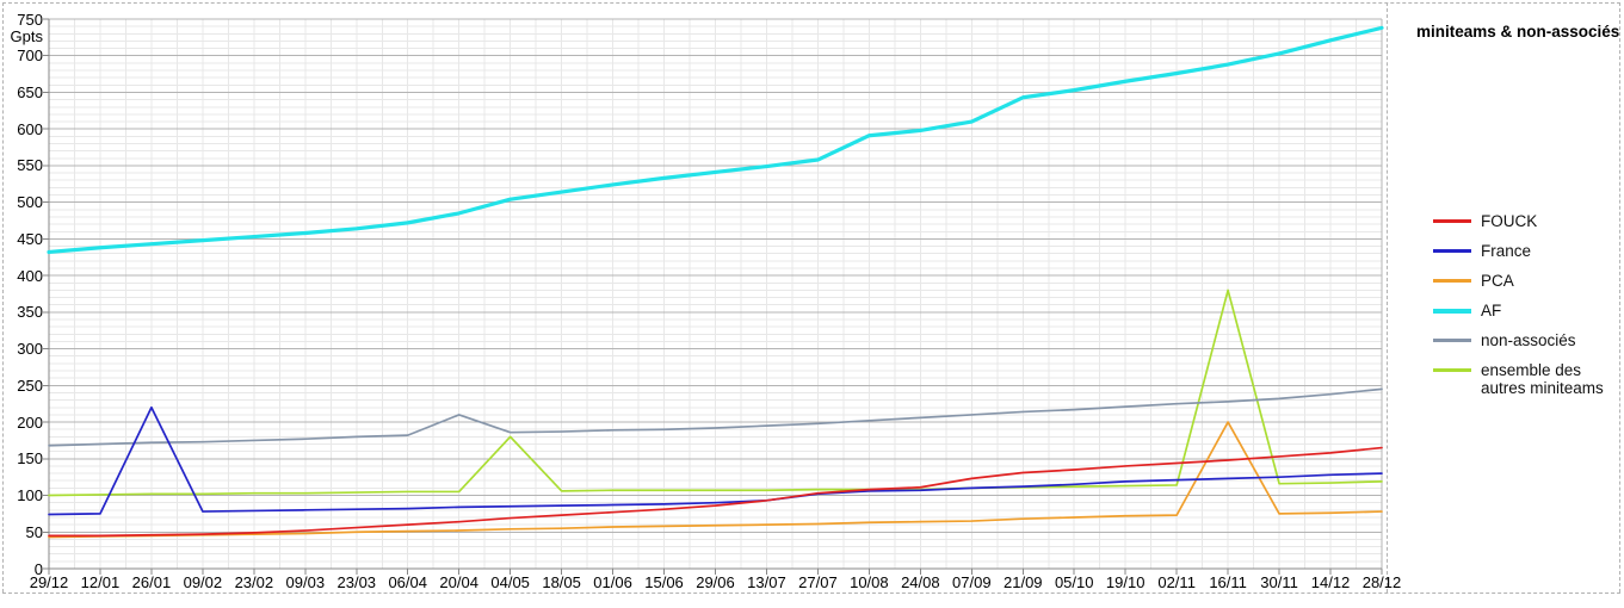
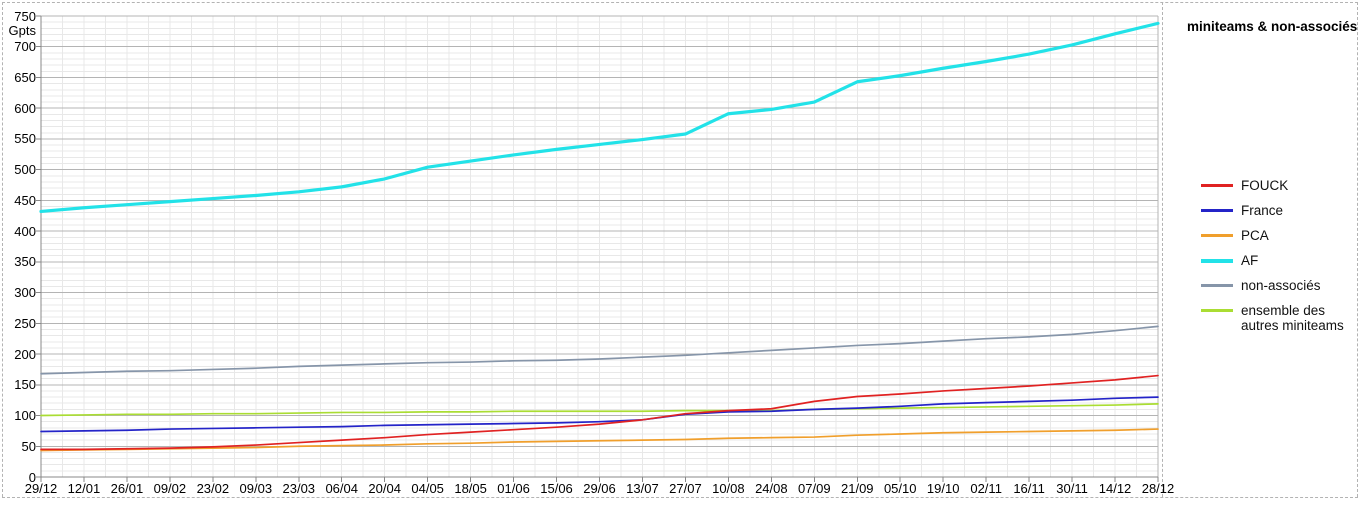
France/26/01: 220 -> 80
non-associés/20/04: 210 -> 180
ensemble des autres miniteams/04/05: 180 -> 110
PCA/16/11: 200 -> 70
ensemble des autres miniteams/16/11: 380 -> 120
